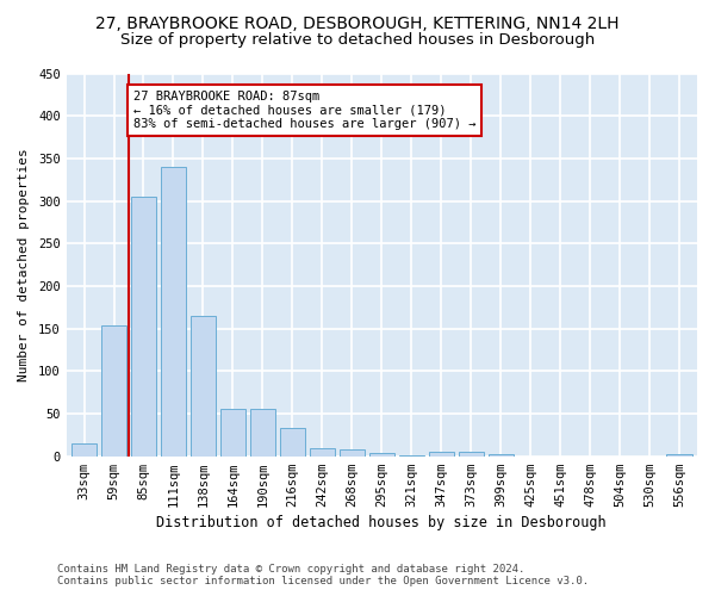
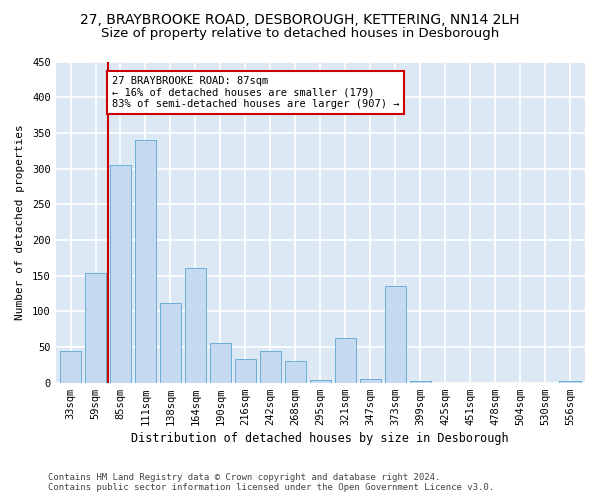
33sqm: 15 -> 44
138sqm: 165 -> 112
164sqm: 56 -> 160
242sqm: 9 -> 44
268sqm: 8 -> 30
321sqm: 1 -> 62
373sqm: 5 -> 136
